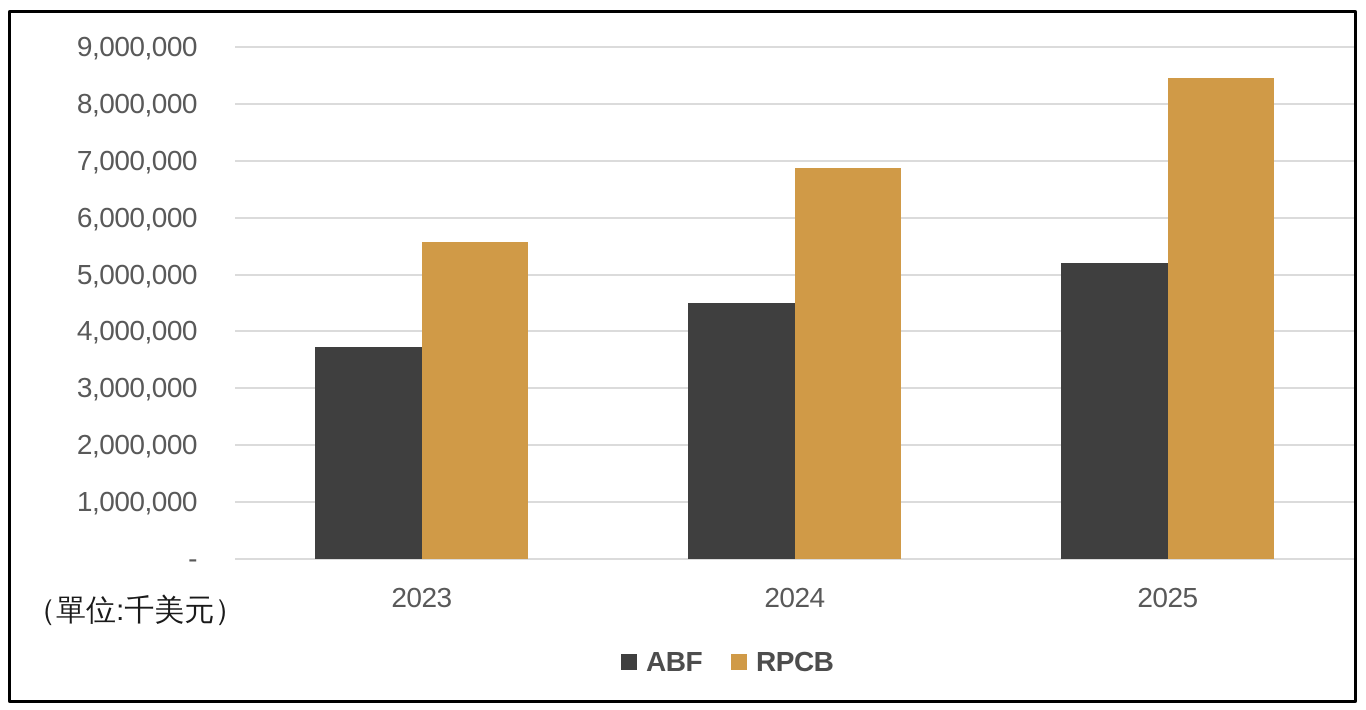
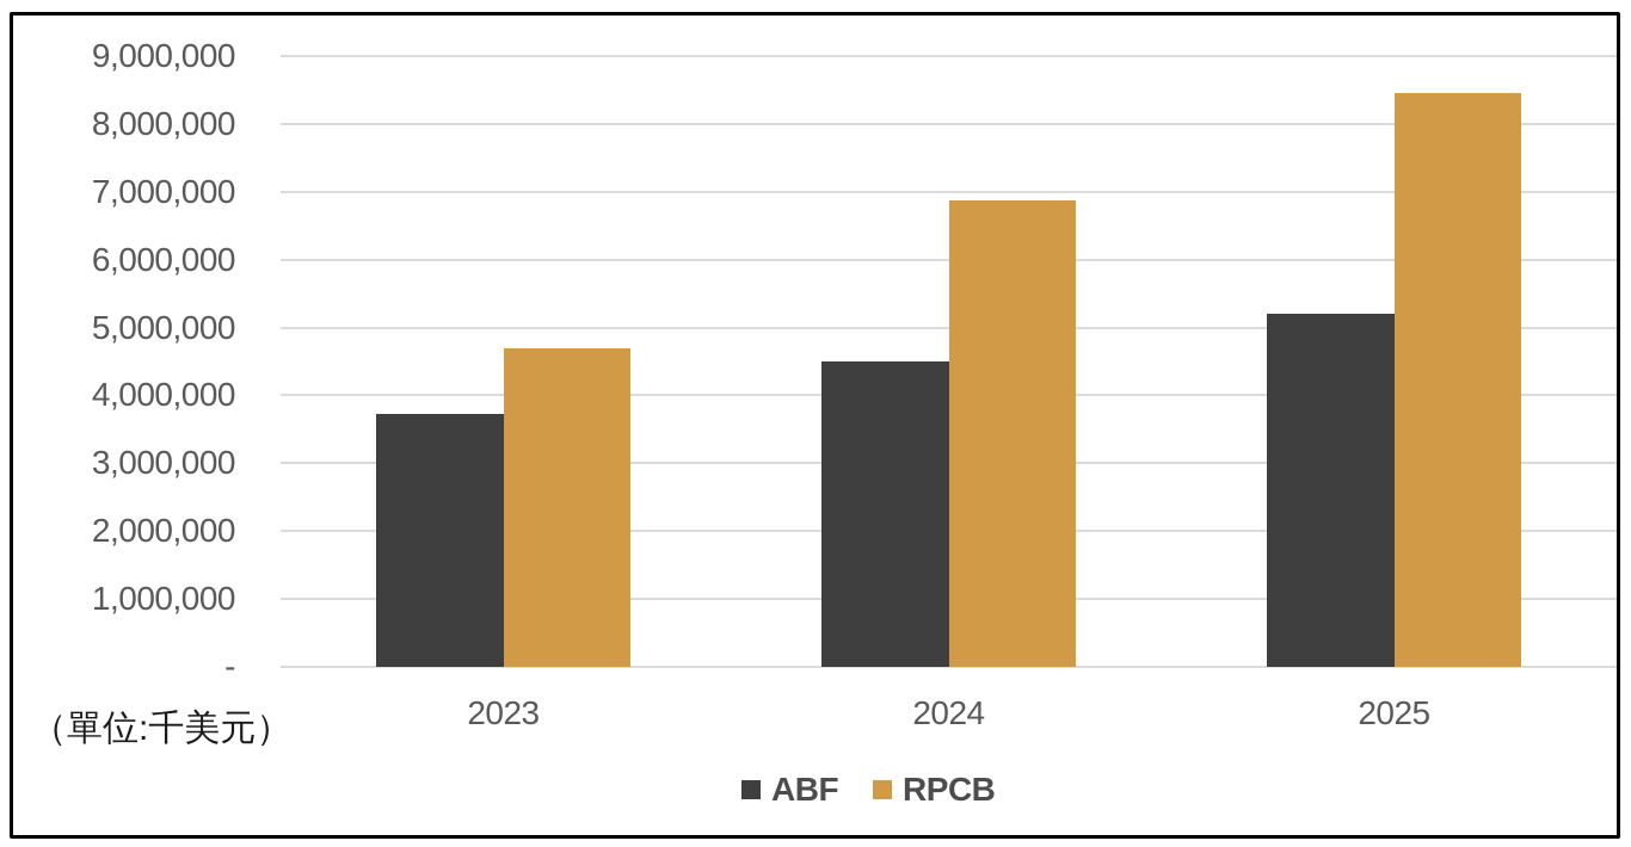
RPCB/2023: 5600000 -> 4700000
